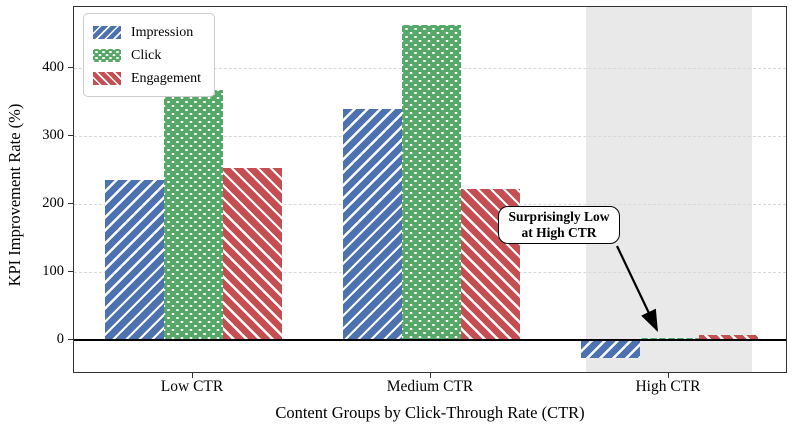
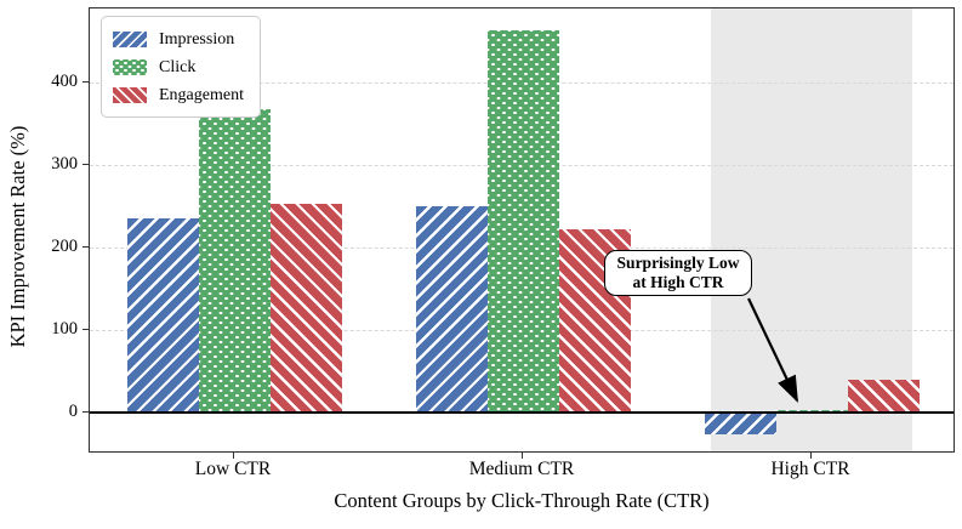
Impression/Medium CTR: 340 -> 250
Engagement/High CTR: 10 -> 40
